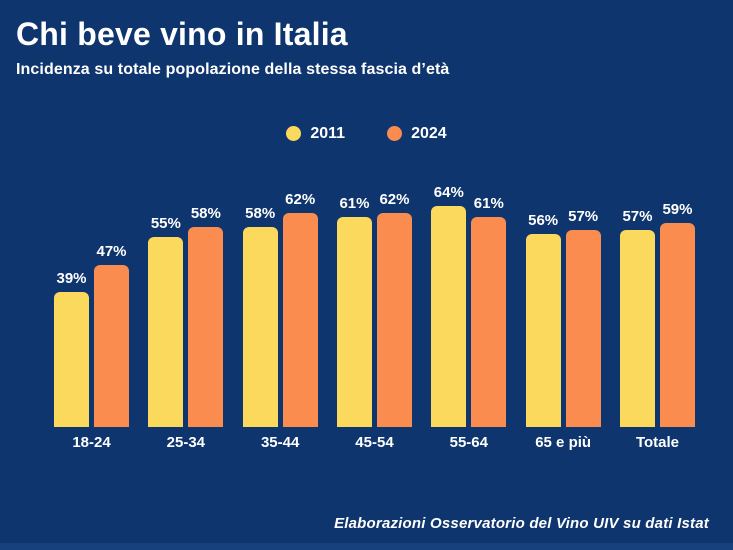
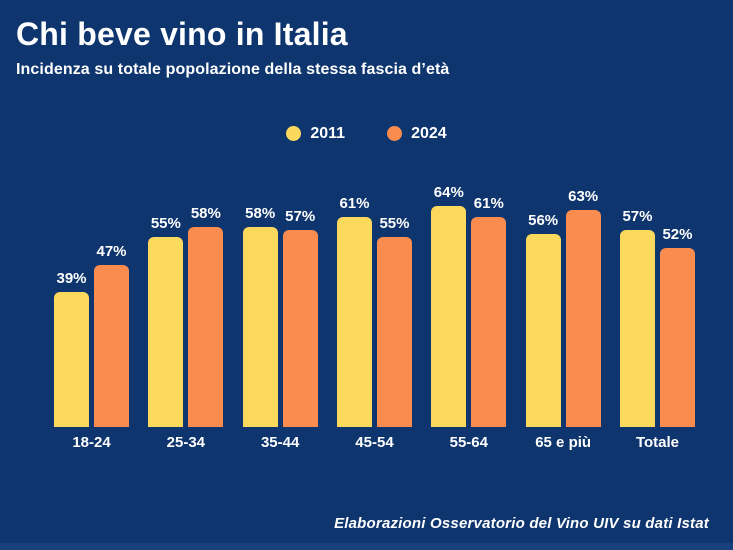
2024/35-44: 62% -> 57%
2024/45-54: 62% -> 55%
2024/65 e più: 57% -> 63%
2024/Totale: 59% -> 52%
